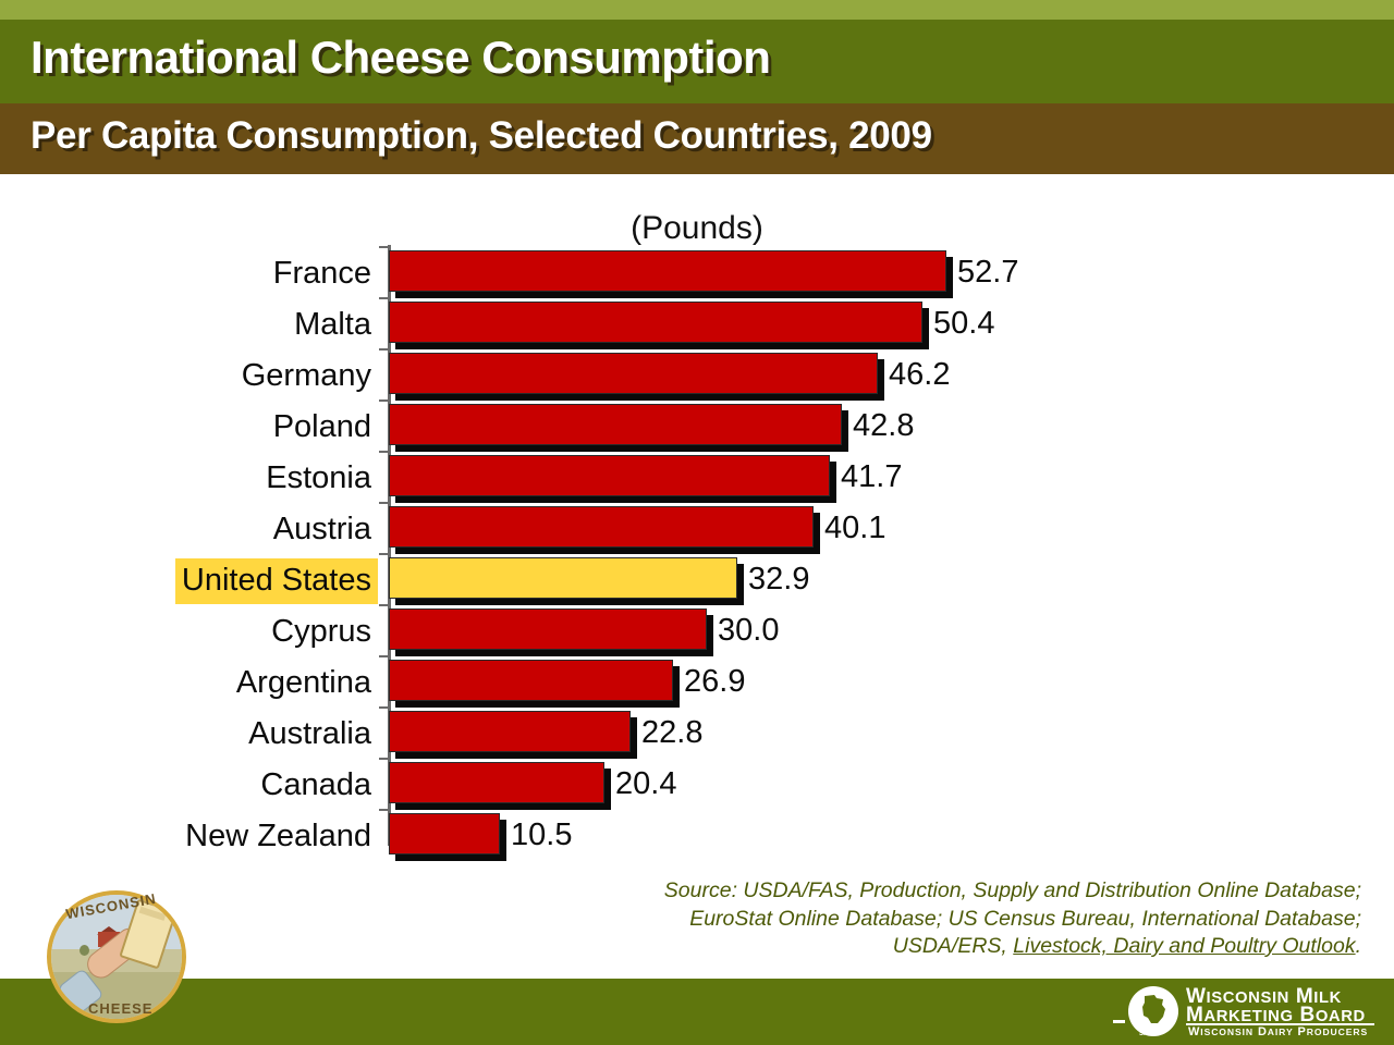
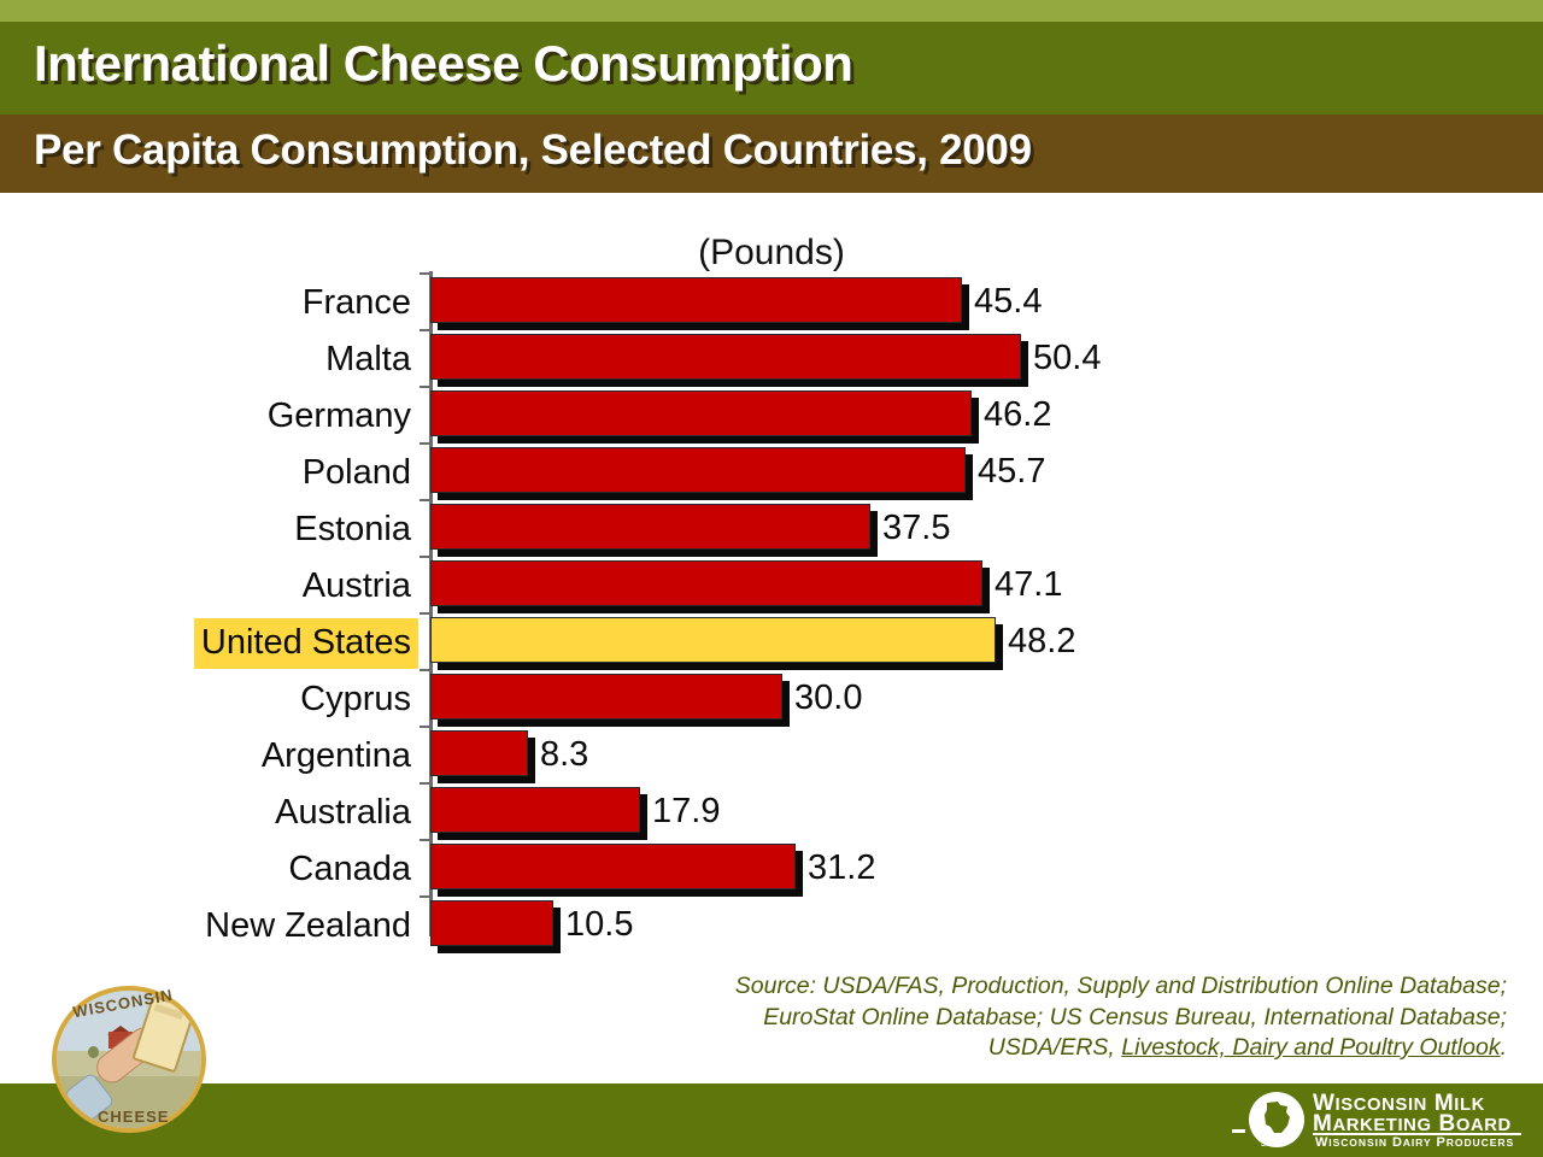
France: 52.7 -> 45.4
Poland: 42.8 -> 45.7
Estonia: 41.7 -> 37.5
Austria: 40.1 -> 47.1
United States: 32.9 -> 48.2
Argentina: 26.9 -> 8.3
Australia: 22.8 -> 17.9
Canada: 20.4 -> 31.2
